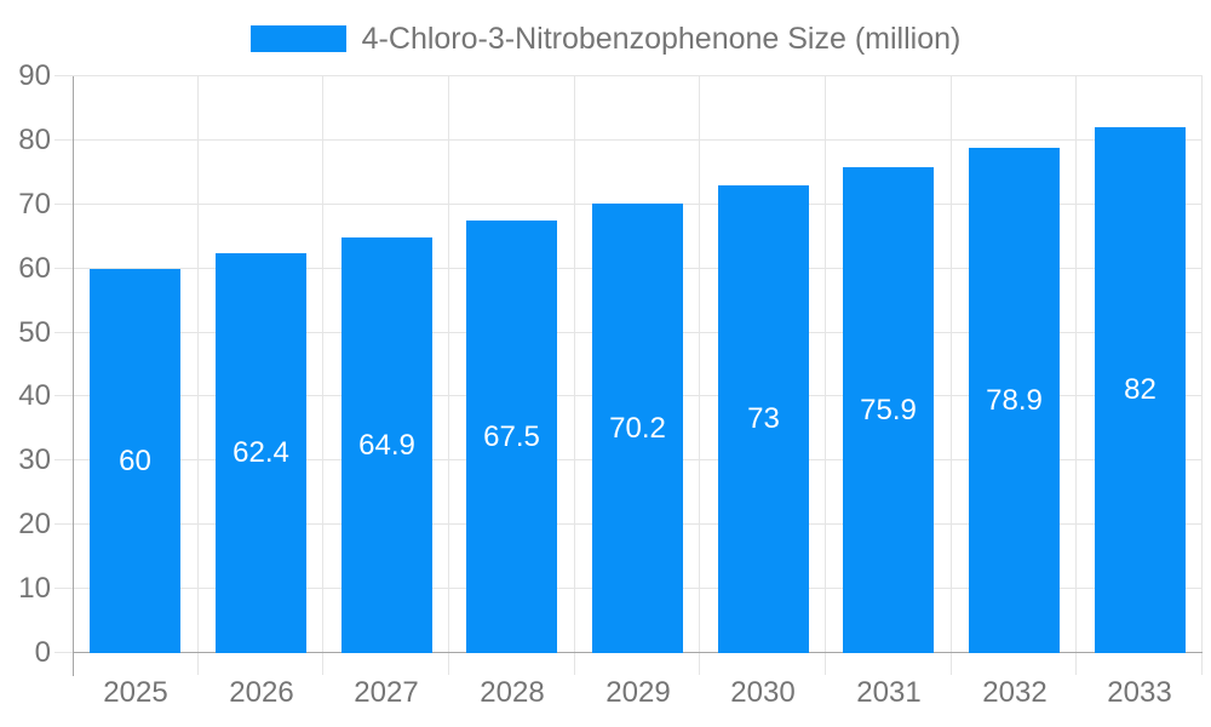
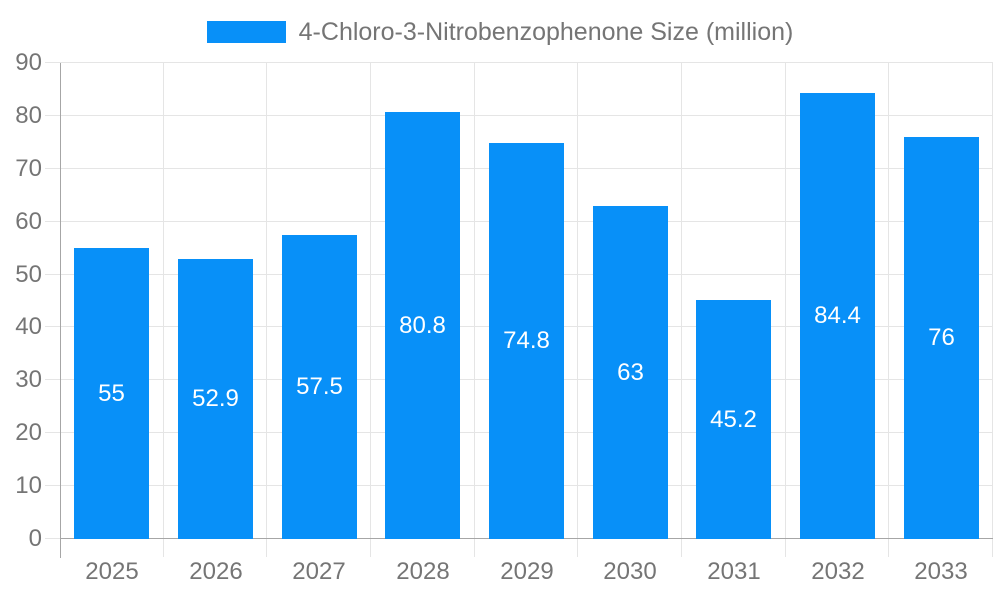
2025: 60 -> 55
2026: 62.4 -> 52.9
2027: 64.9 -> 57.5
2028: 67.5 -> 80.8
2029: 70.2 -> 74.8
2030: 73 -> 63
2031: 75.9 -> 45.2
2032: 78.9 -> 84.4
2033: 82 -> 76
